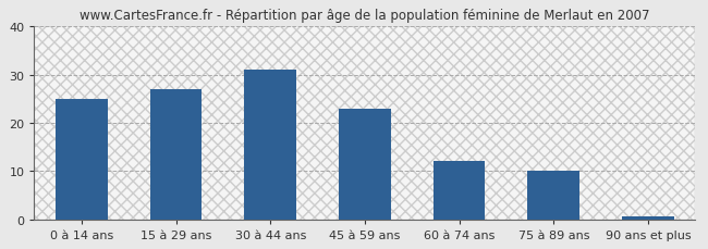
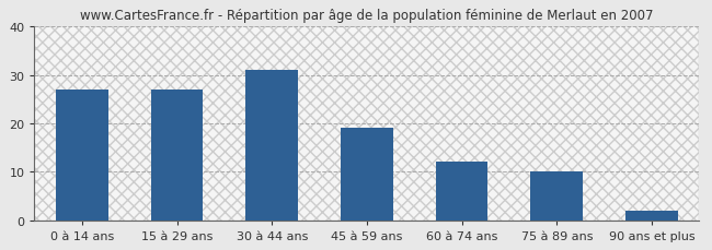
0 à 14 ans: 25.0 -> 27.0
45 à 59 ans: 23.0 -> 19.0
90 ans et plus: 0.5 -> 2.0
